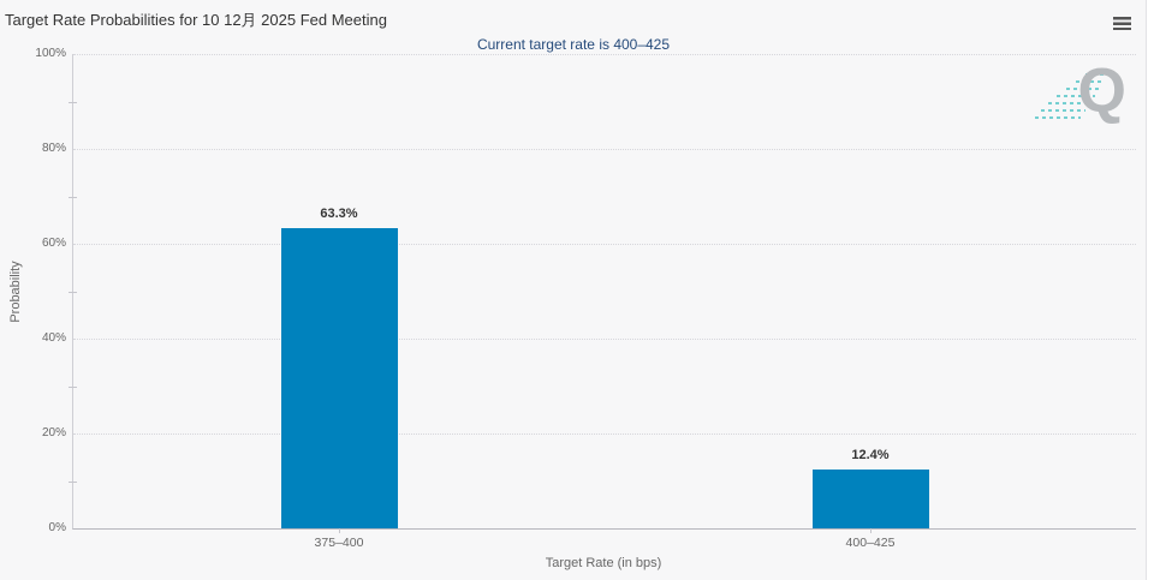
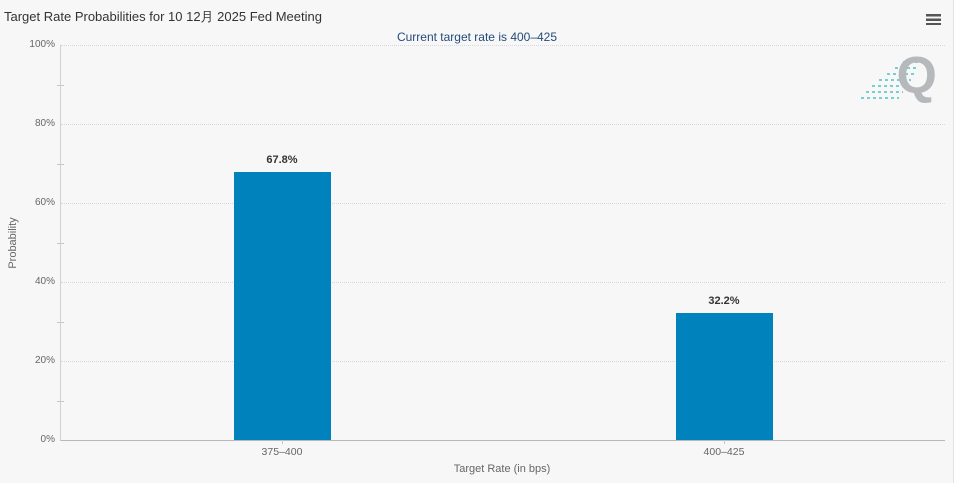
375–400: 63.3% -> 67.8%
400–425: 12.4% -> 32.2%
